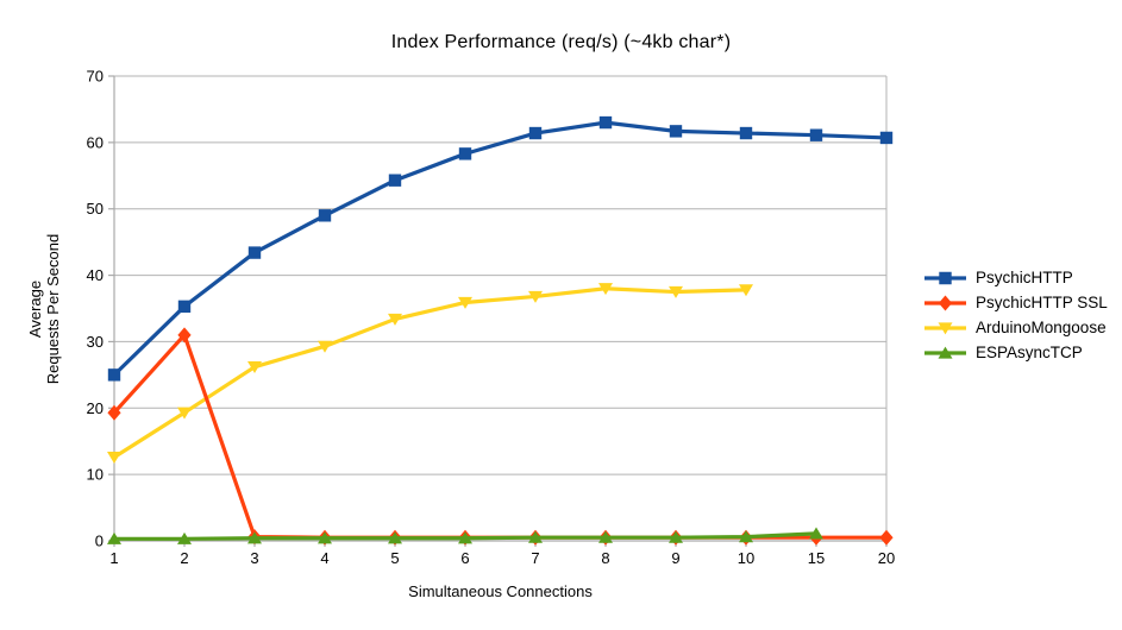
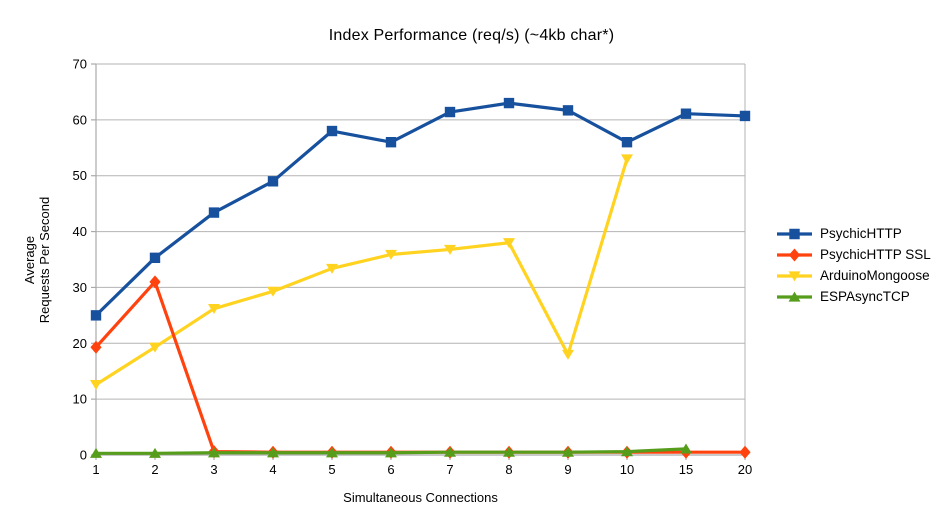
PsychicHTTP/5: 54 -> 58
PsychicHTTP/6: 58 -> 56
ArduinoMongoose/9: 38 -> 18
PsychicHTTP/10: 61 -> 56
ArduinoMongoose/10: 38 -> 53
